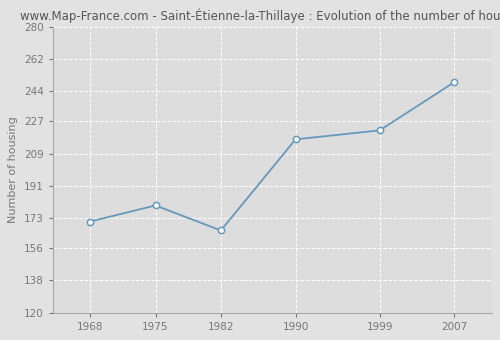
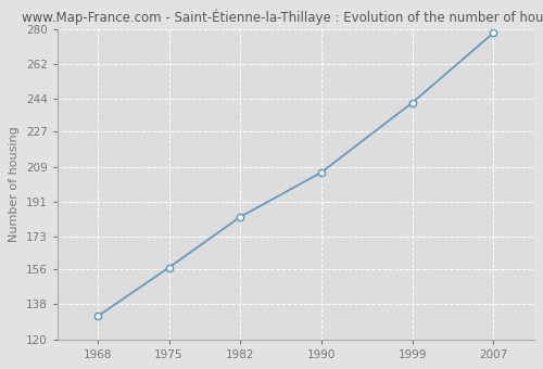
1968: 171 -> 132
1975: 180 -> 157
1982: 166 -> 183
1990: 217 -> 206
1999: 222 -> 242
2007: 249 -> 278
